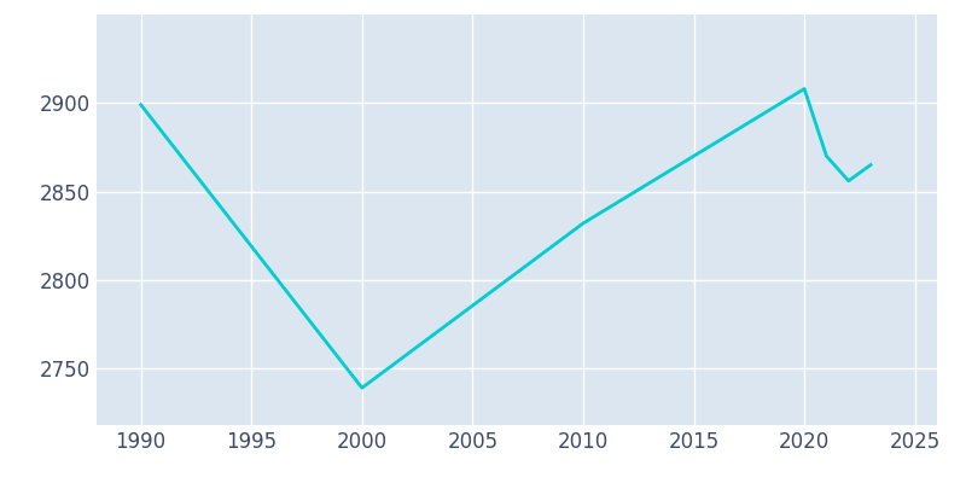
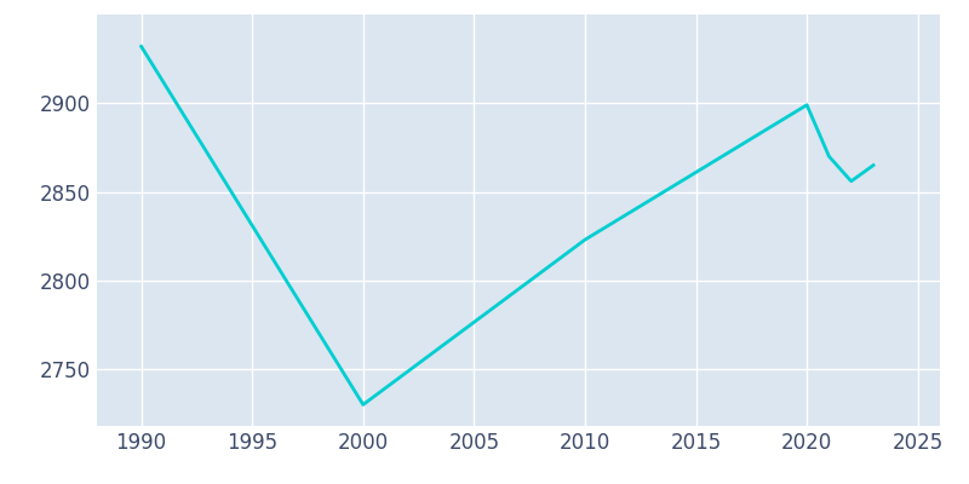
1990: 2899 -> 2932
2000: 2739 -> 2730
2010: 2832 -> 2823
2020: 2908 -> 2899
